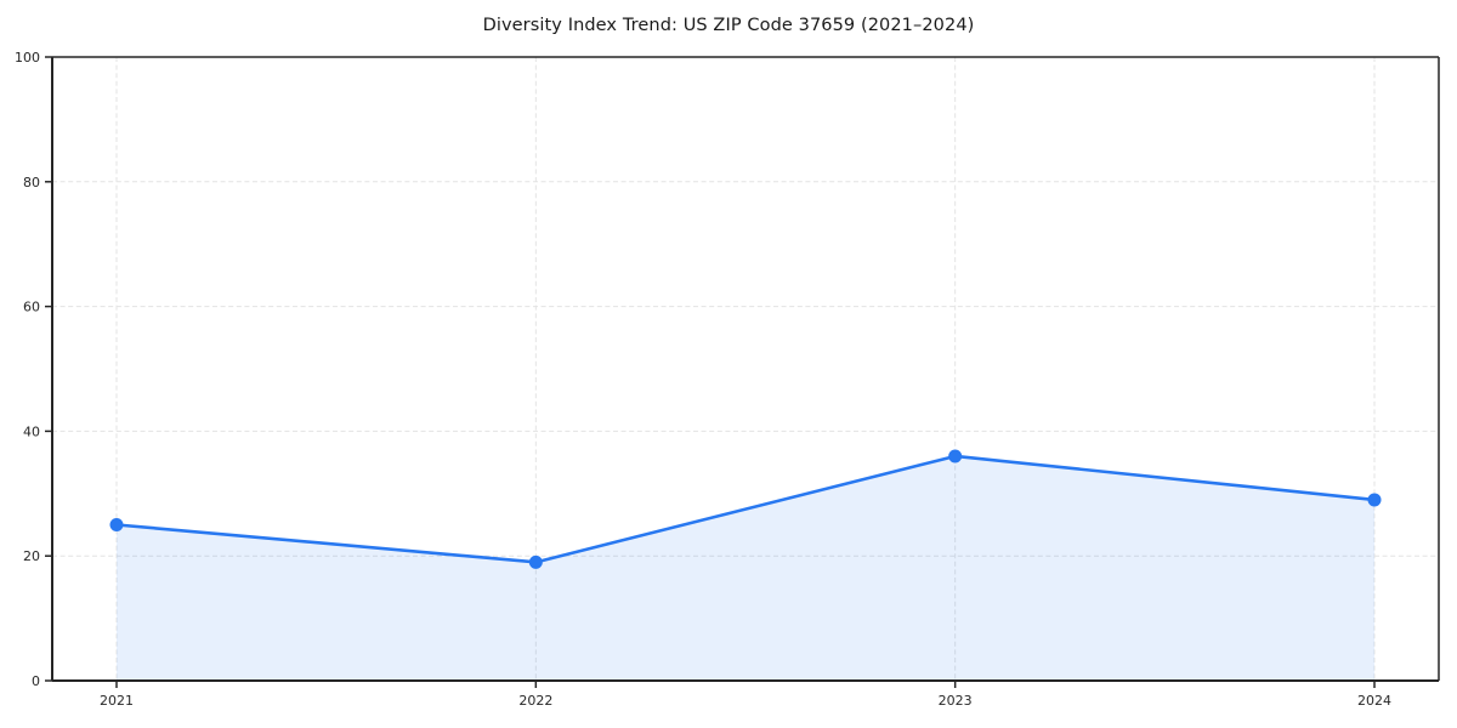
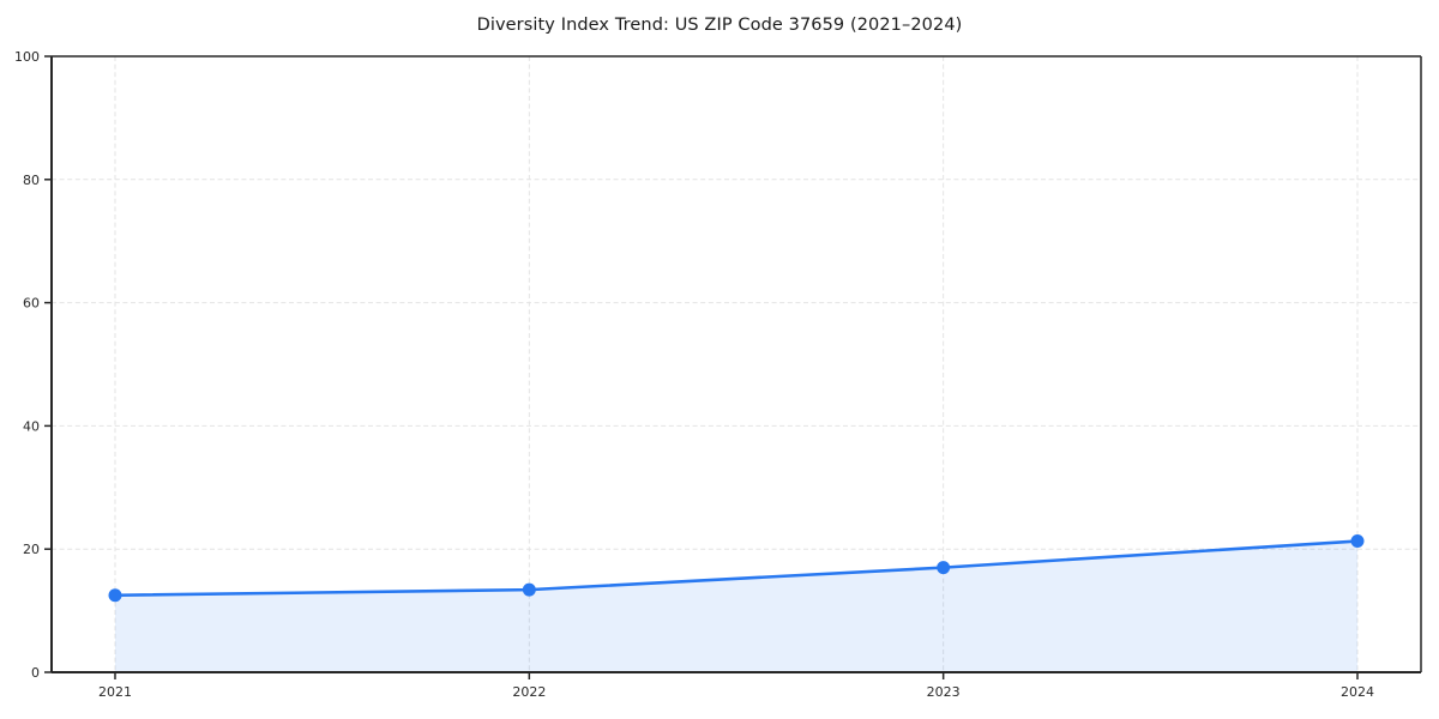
2021: 25 -> 12
2022: 19 -> 13
2023: 36 -> 17
2024: 29 -> 21
